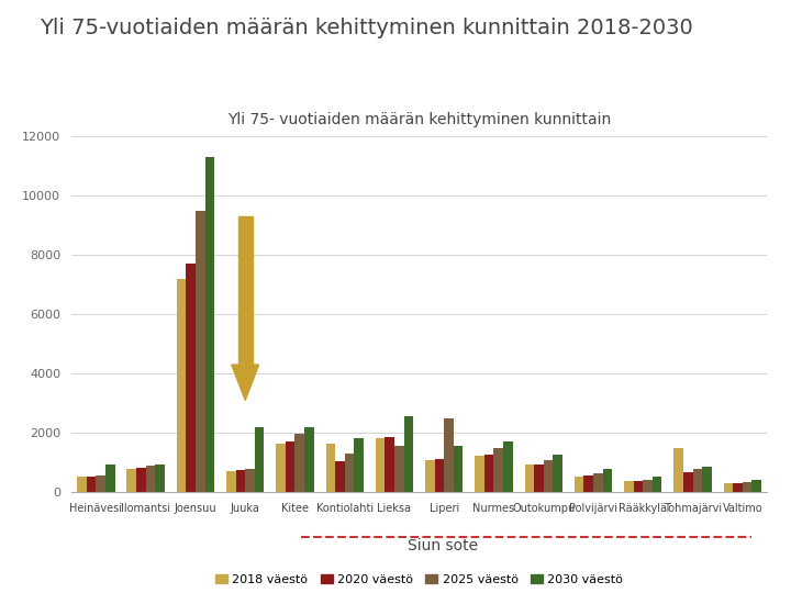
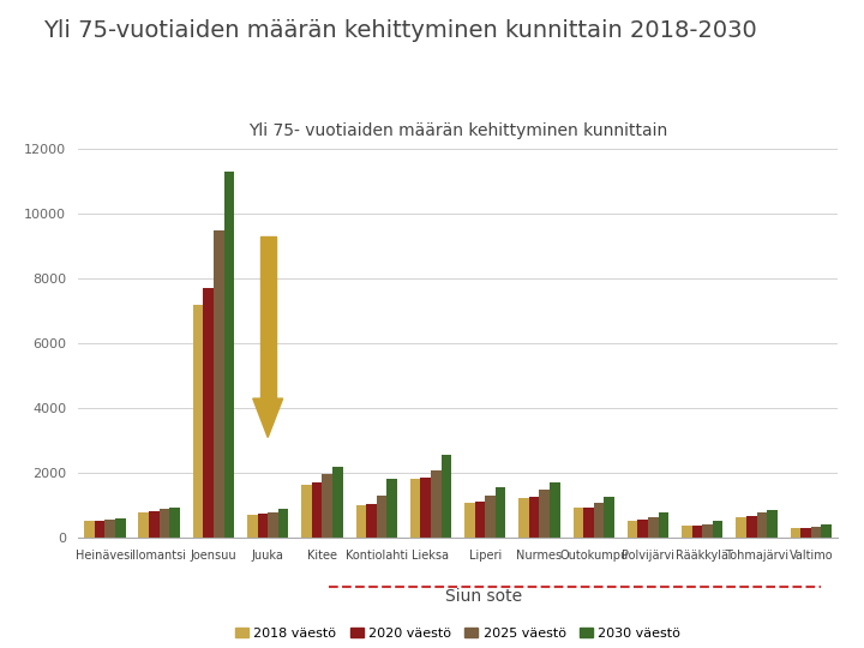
2030 väestö/Heinävesi: 950 -> 590
2030 väestö/Juuka: 2200 -> 900
2018 väestö/Kontiolahti: 1650 -> 1000
2025 väestö/Lieksa: 1550 -> 2080
2025 väestö/Liperi: 2500 -> 1300
2018 väestö/Tohmajärvi: 1500 -> 650
